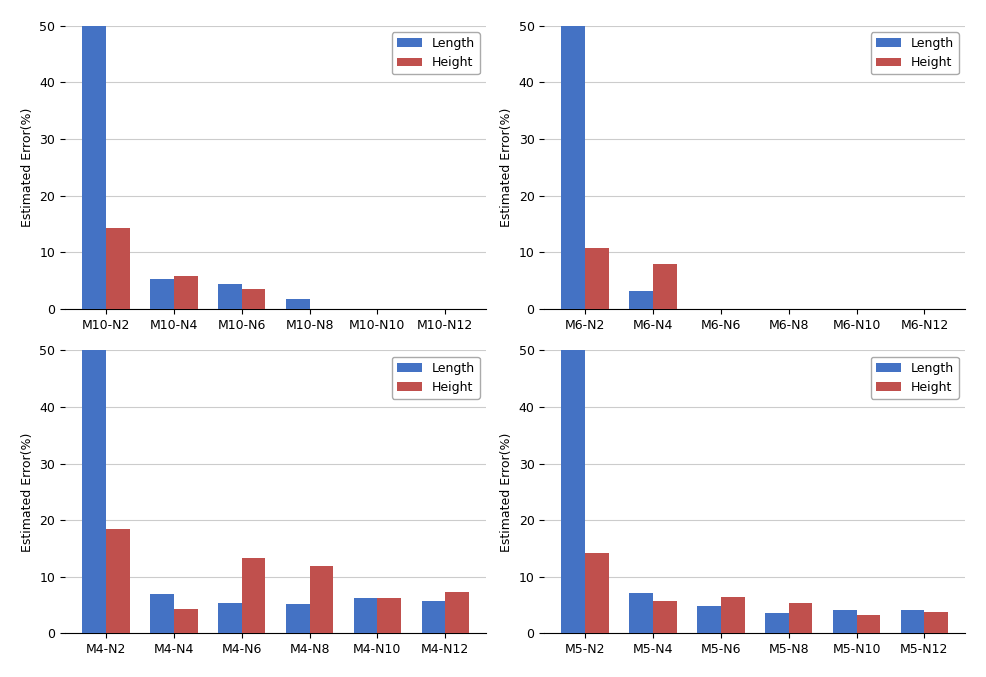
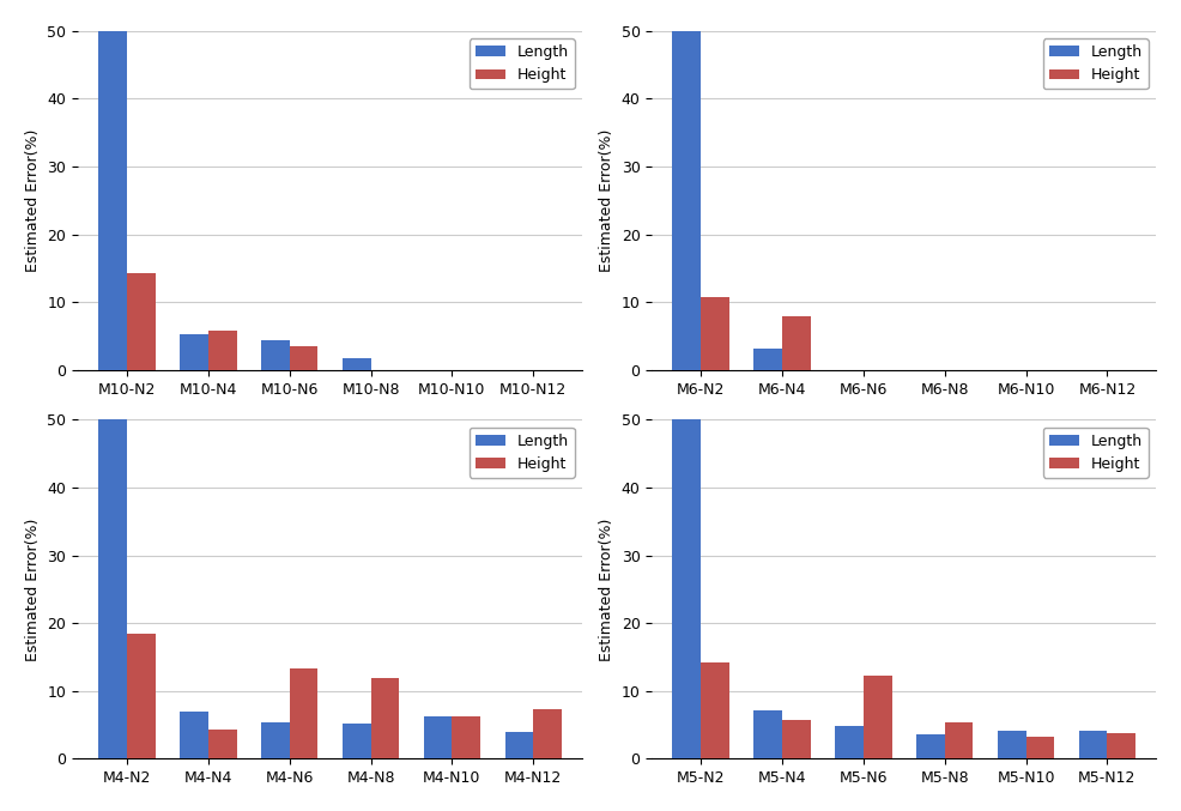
Length/M4-N12: 5.7 -> 4.0
Height/M5-N6: 6.5 -> 12.2
